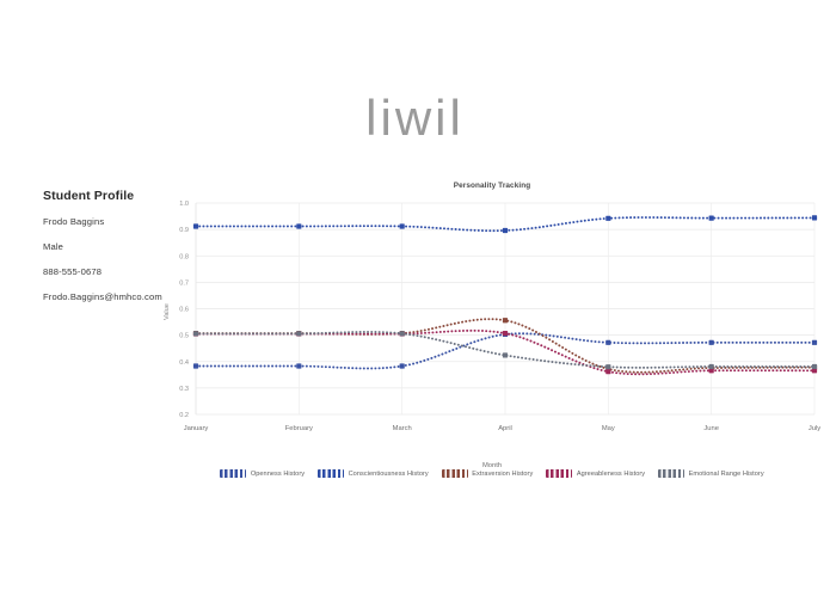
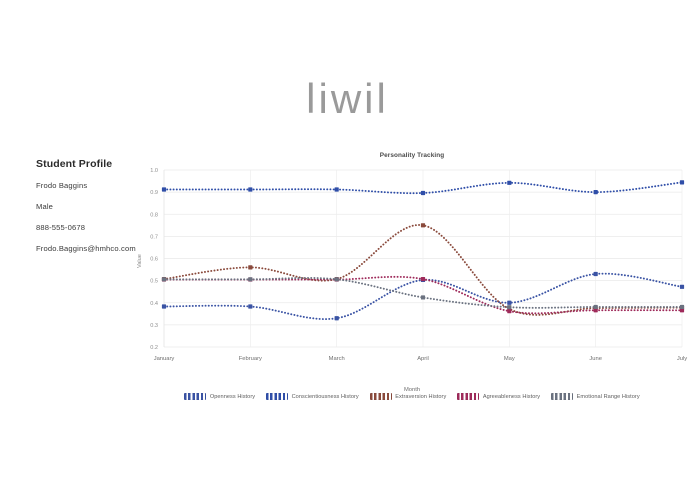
Extraversion History/February: 0.51 -> 0.56
Openness History/March: 0.38 -> 0.33
Extraversion History/April: 0.56 -> 0.75
Openness History/May: 0.47 -> 0.40
Openness History/June: 0.47 -> 0.53
Conscientiousness History/June: 0.94 -> 0.90
